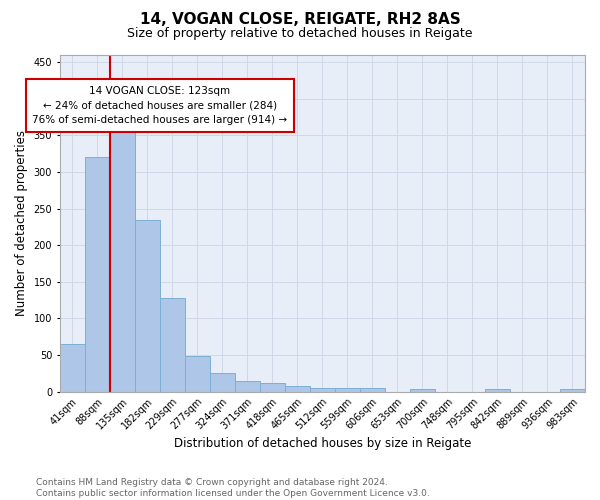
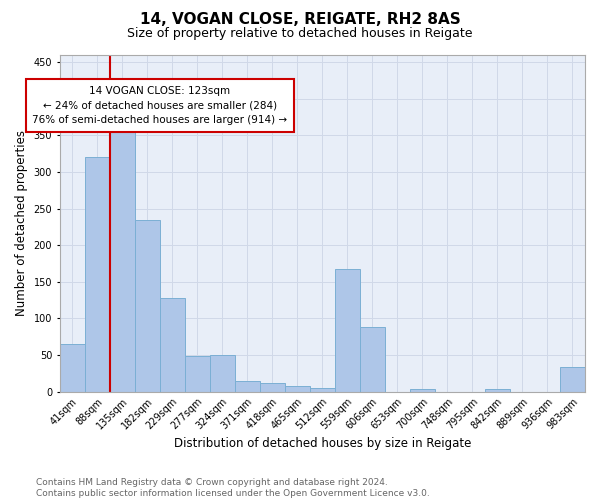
324sqm: 25 -> 50
559sqm: 5 -> 168
606sqm: 5 -> 88
983sqm: 4 -> 34
